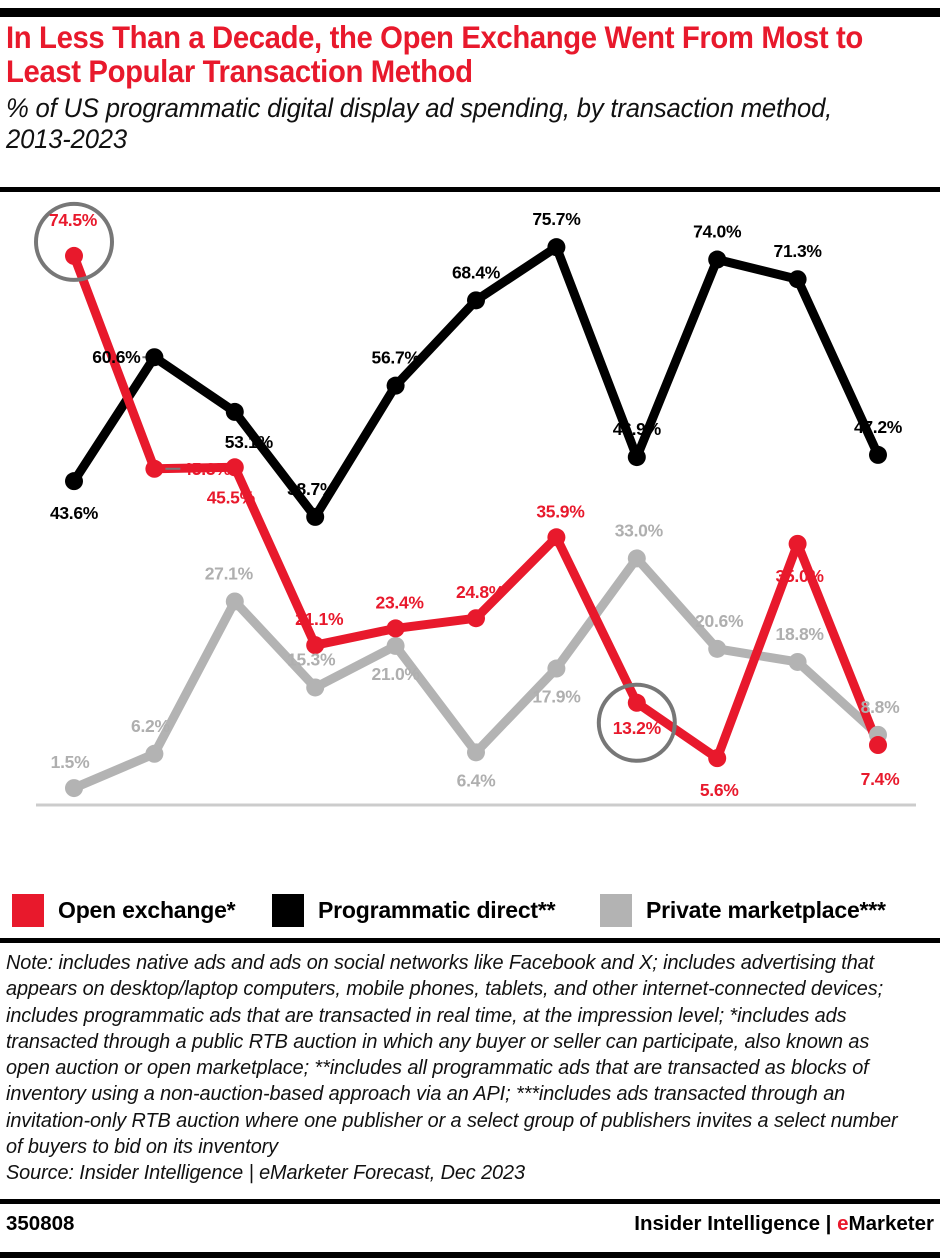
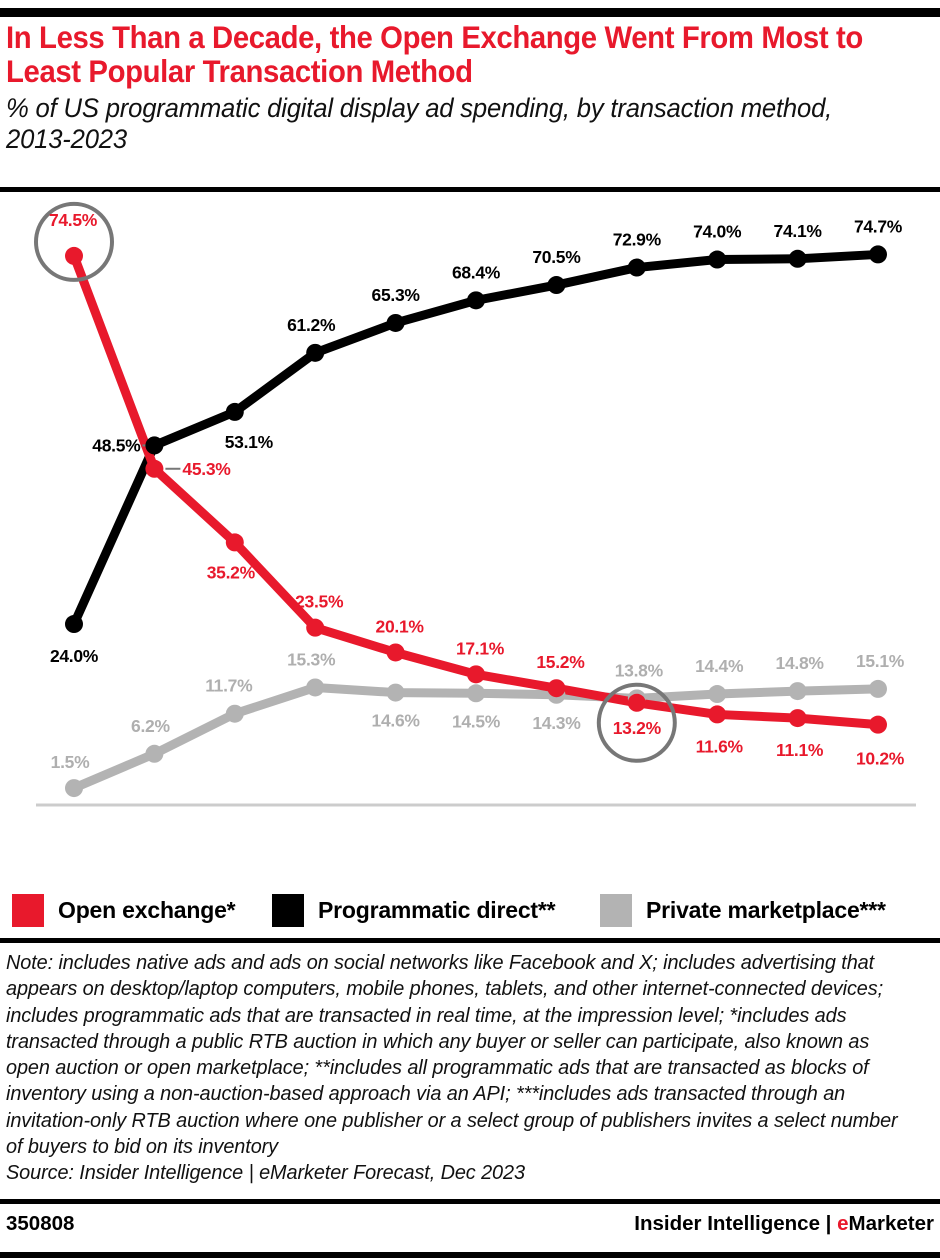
Programmatic direct**/2013: 43.6% -> 24.0%
Programmatic direct**/2014: 60.6% -> 48.5%
Open exchange*/2015: 45.5% -> 35.2%
Private marketplace***/2015: 27.1% -> 11.7%
Open exchange*/2016: 21.1% -> 23.5%
Programmatic direct**/2016: 38.7% -> 61.2%
Open exchange*/2017: 23.4% -> 20.1%
Programmatic direct**/2017: 56.7% -> 65.3%
Private marketplace***/2017: 21.0% -> 14.6%
Open exchange*/2018: 24.8% -> 17.1%
Private marketplace***/2018: 6.4% -> 14.5%
Open exchange*/2019: 35.9% -> 15.2%
Programmatic direct**/2019: 75.7% -> 70.5%
Private marketplace***/2019: 17.9% -> 14.3%
Programmatic direct**/2020: 46.9% -> 72.9%
Private marketplace***/2020: 33.0% -> 13.8%
Open exchange*/2021: 5.6% -> 11.6%
Private marketplace***/2021: 20.6% -> 14.4%
Open exchange*/2022: 35.0% -> 11.1%
Programmatic direct**/2022: 71.3% -> 74.1%
Private marketplace***/2022: 18.8% -> 14.8%
Open exchange*/2023: 7.4% -> 10.2%
Programmatic direct**/2023: 47.2% -> 74.7%
Private marketplace***/2023: 8.8% -> 15.1%
